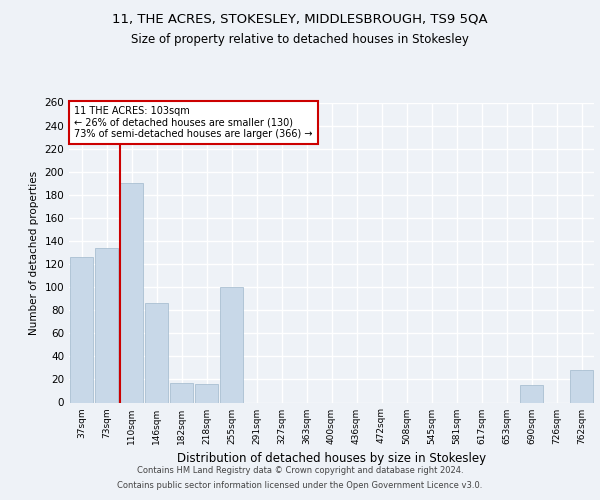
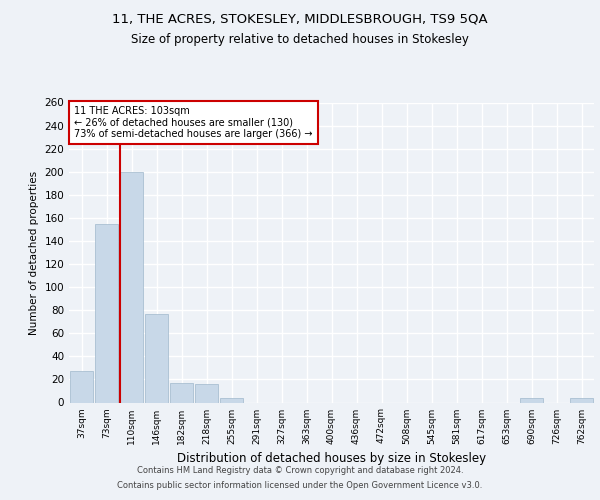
37sqm: 126 -> 27
73sqm: 134 -> 155
110sqm: 190 -> 200
146sqm: 86 -> 77
255sqm: 100 -> 4
690sqm: 15 -> 4
762sqm: 28 -> 4
